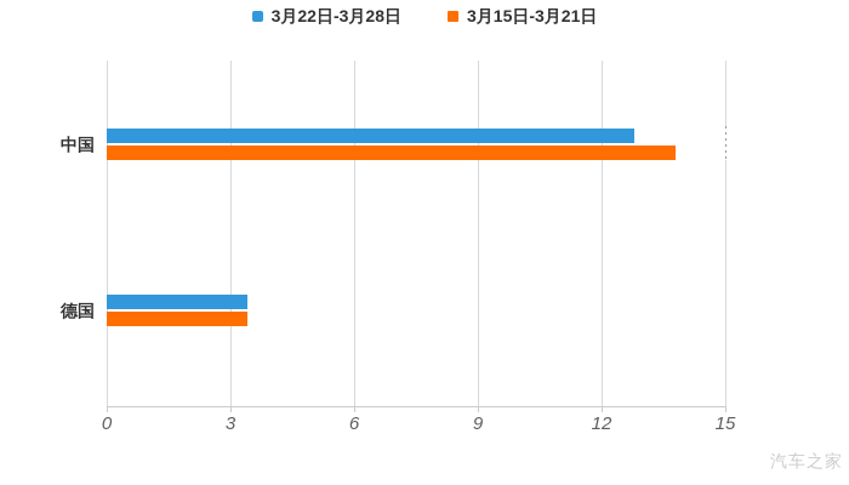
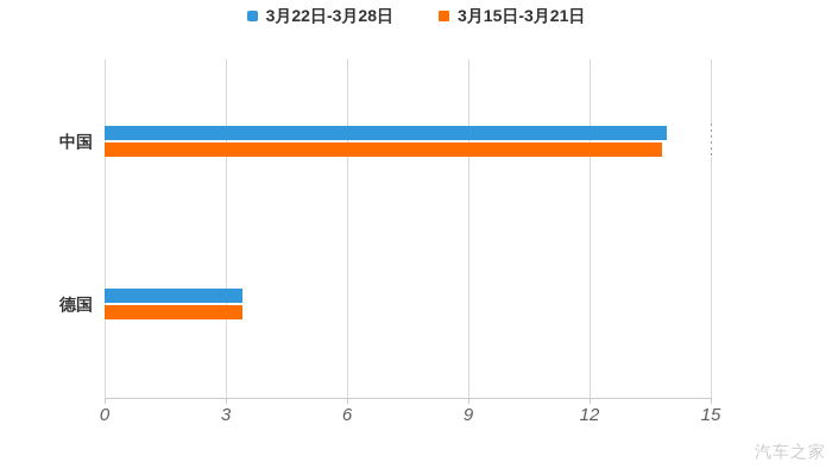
3月22日-3月28日/中国: 12.8 -> 13.9
